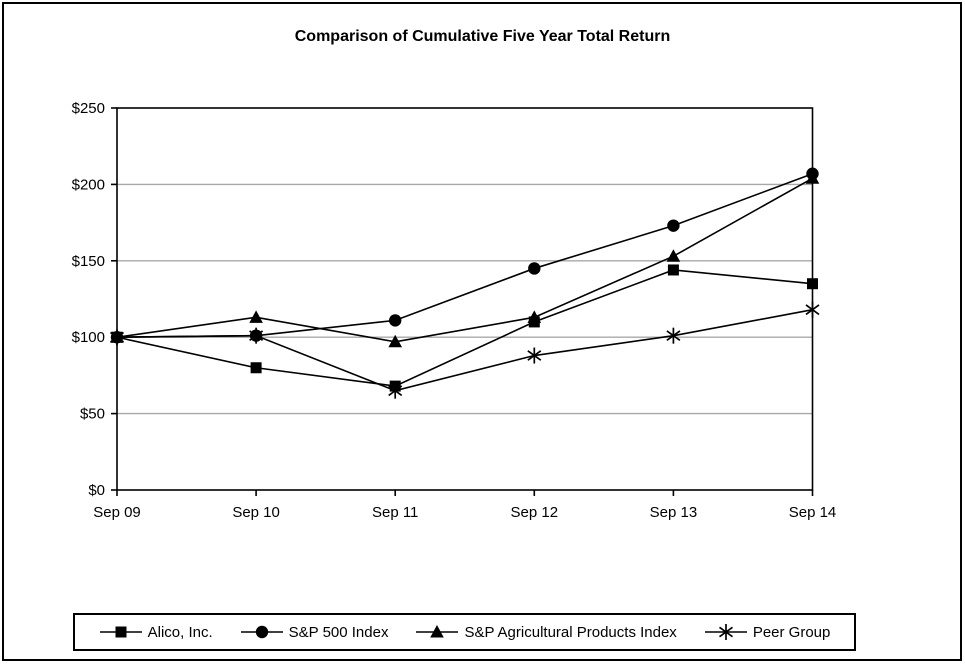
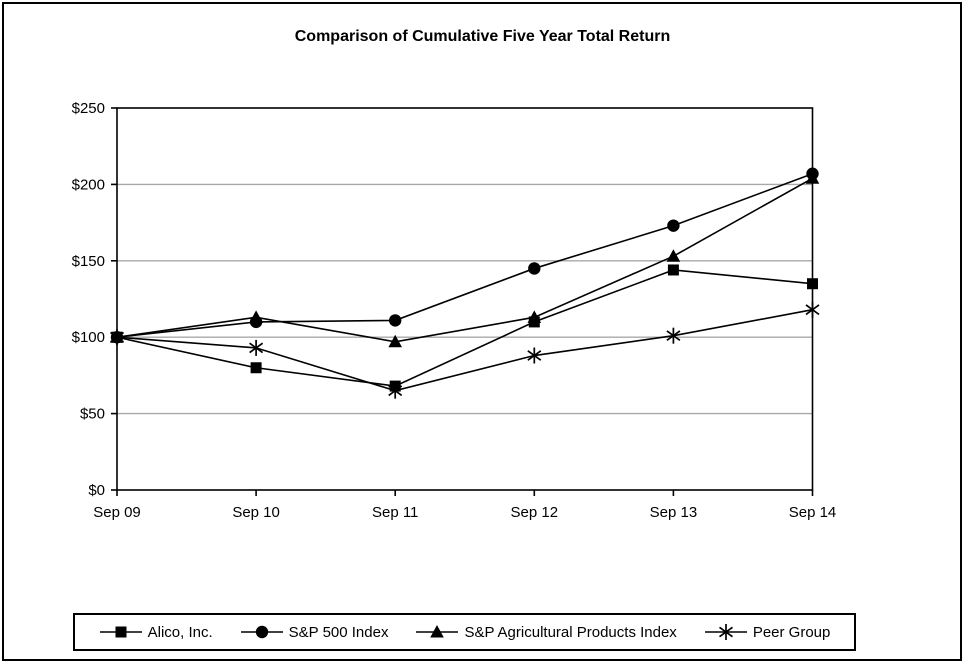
S&P 500 Index/Sep 10: $101 -> $110
Peer Group/Sep 10: $101 -> $93
